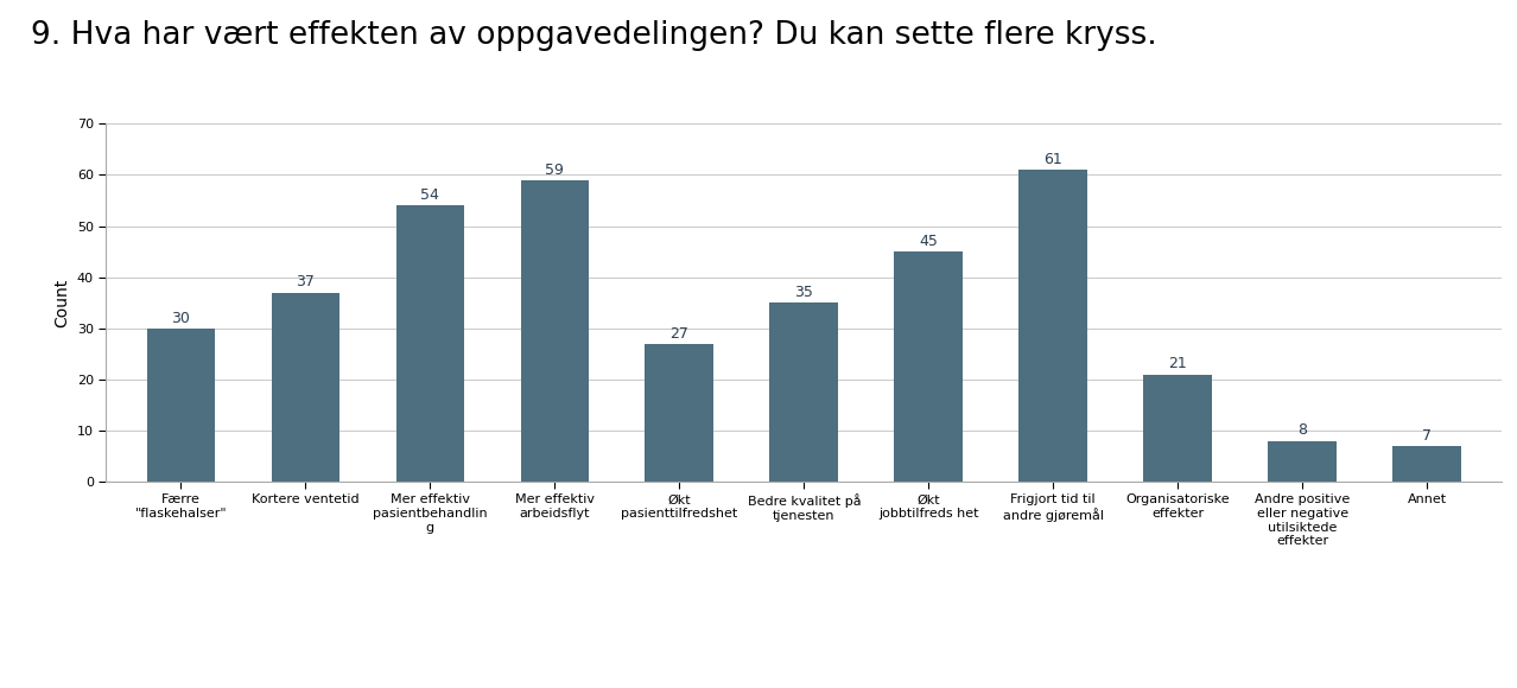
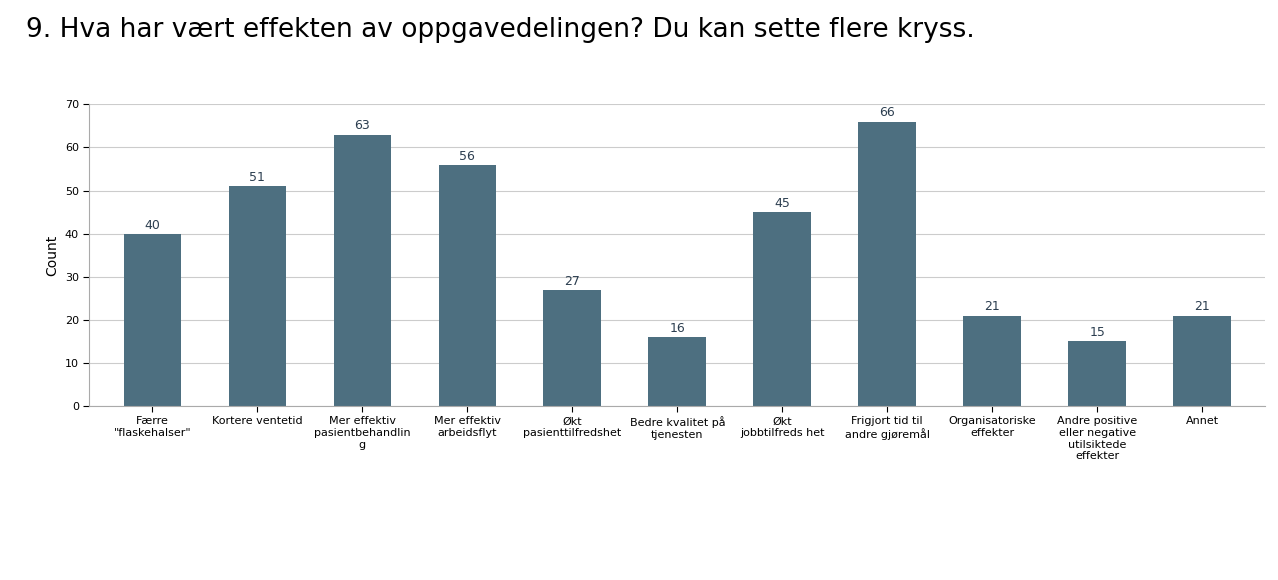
Færre "flaskehalser": 30 -> 40
Kortere ventetid: 37 -> 51
Mer effektiv pasientbehandlin g: 54 -> 63
Mer effektiv arbeidsflyt: 59 -> 56
Bedre kvalitet på tjenesten: 35 -> 16
Frigjort tid til andre gjøremål: 61 -> 66
Andre positive eller negative utilsiktede effekter: 8 -> 15
Annet: 7 -> 21
